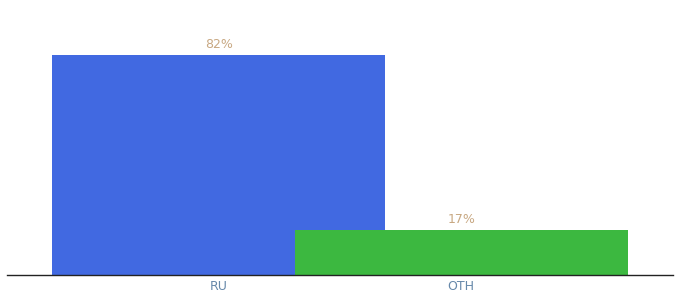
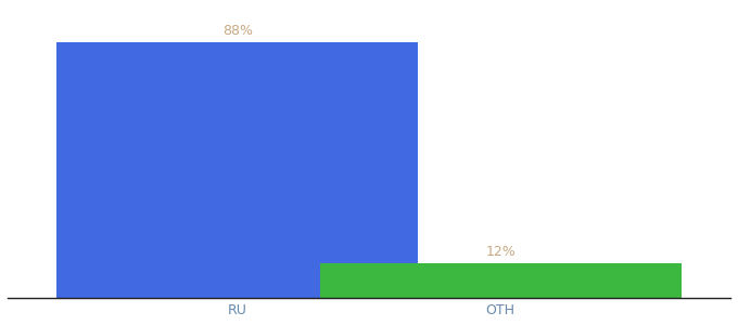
RU: 82% -> 88%
OTH: 17% -> 12%
